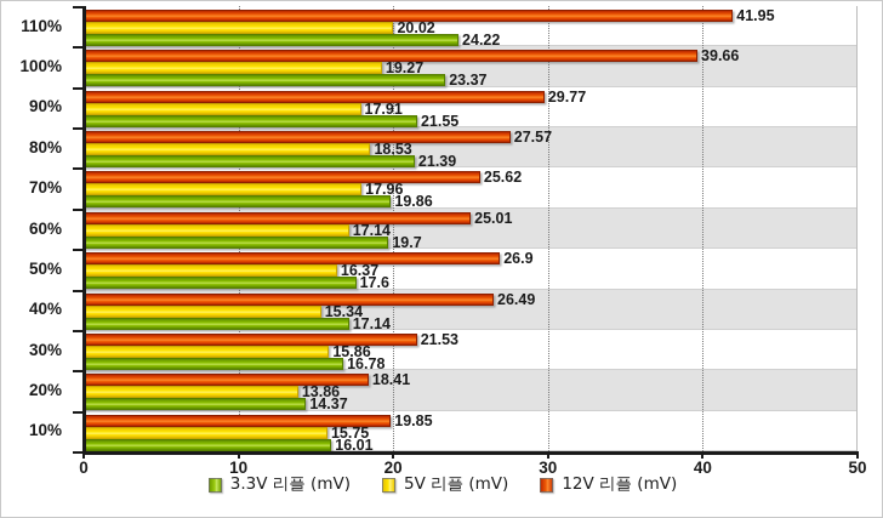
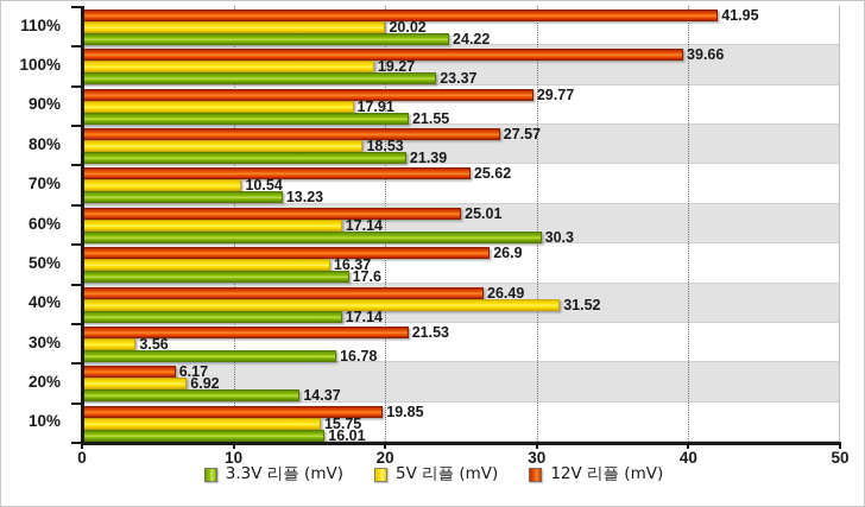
5V 리플 (mV)/20%: 13.86 -> 6.92
12V 리플 (mV)/20%: 18.41 -> 6.17
5V 리플 (mV)/30%: 15.86 -> 3.56
5V 리플 (mV)/40%: 15.34 -> 31.52
3.3V 리플 (mV)/60%: 19.7 -> 30.3
3.3V 리플 (mV)/70%: 19.86 -> 13.23
5V 리플 (mV)/70%: 17.96 -> 10.54
